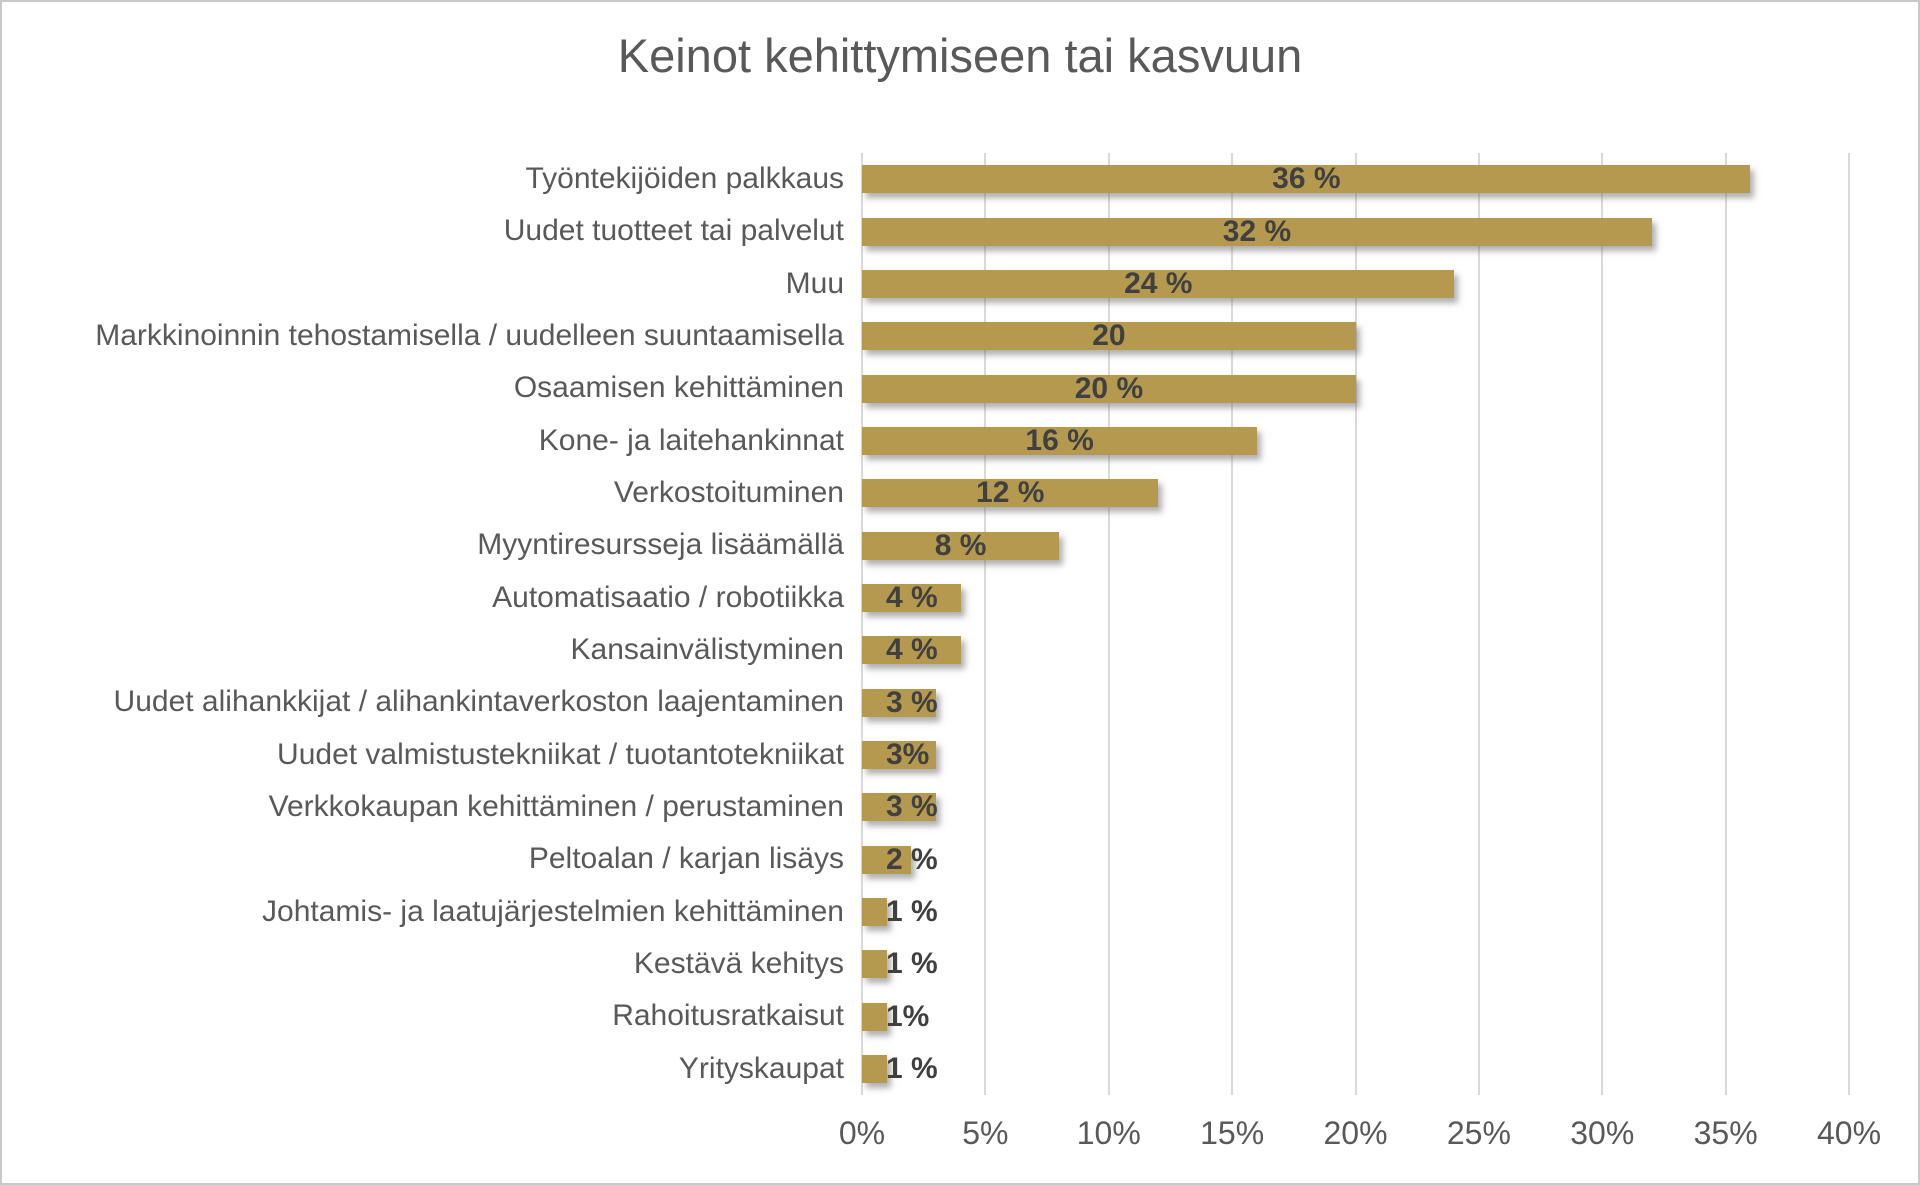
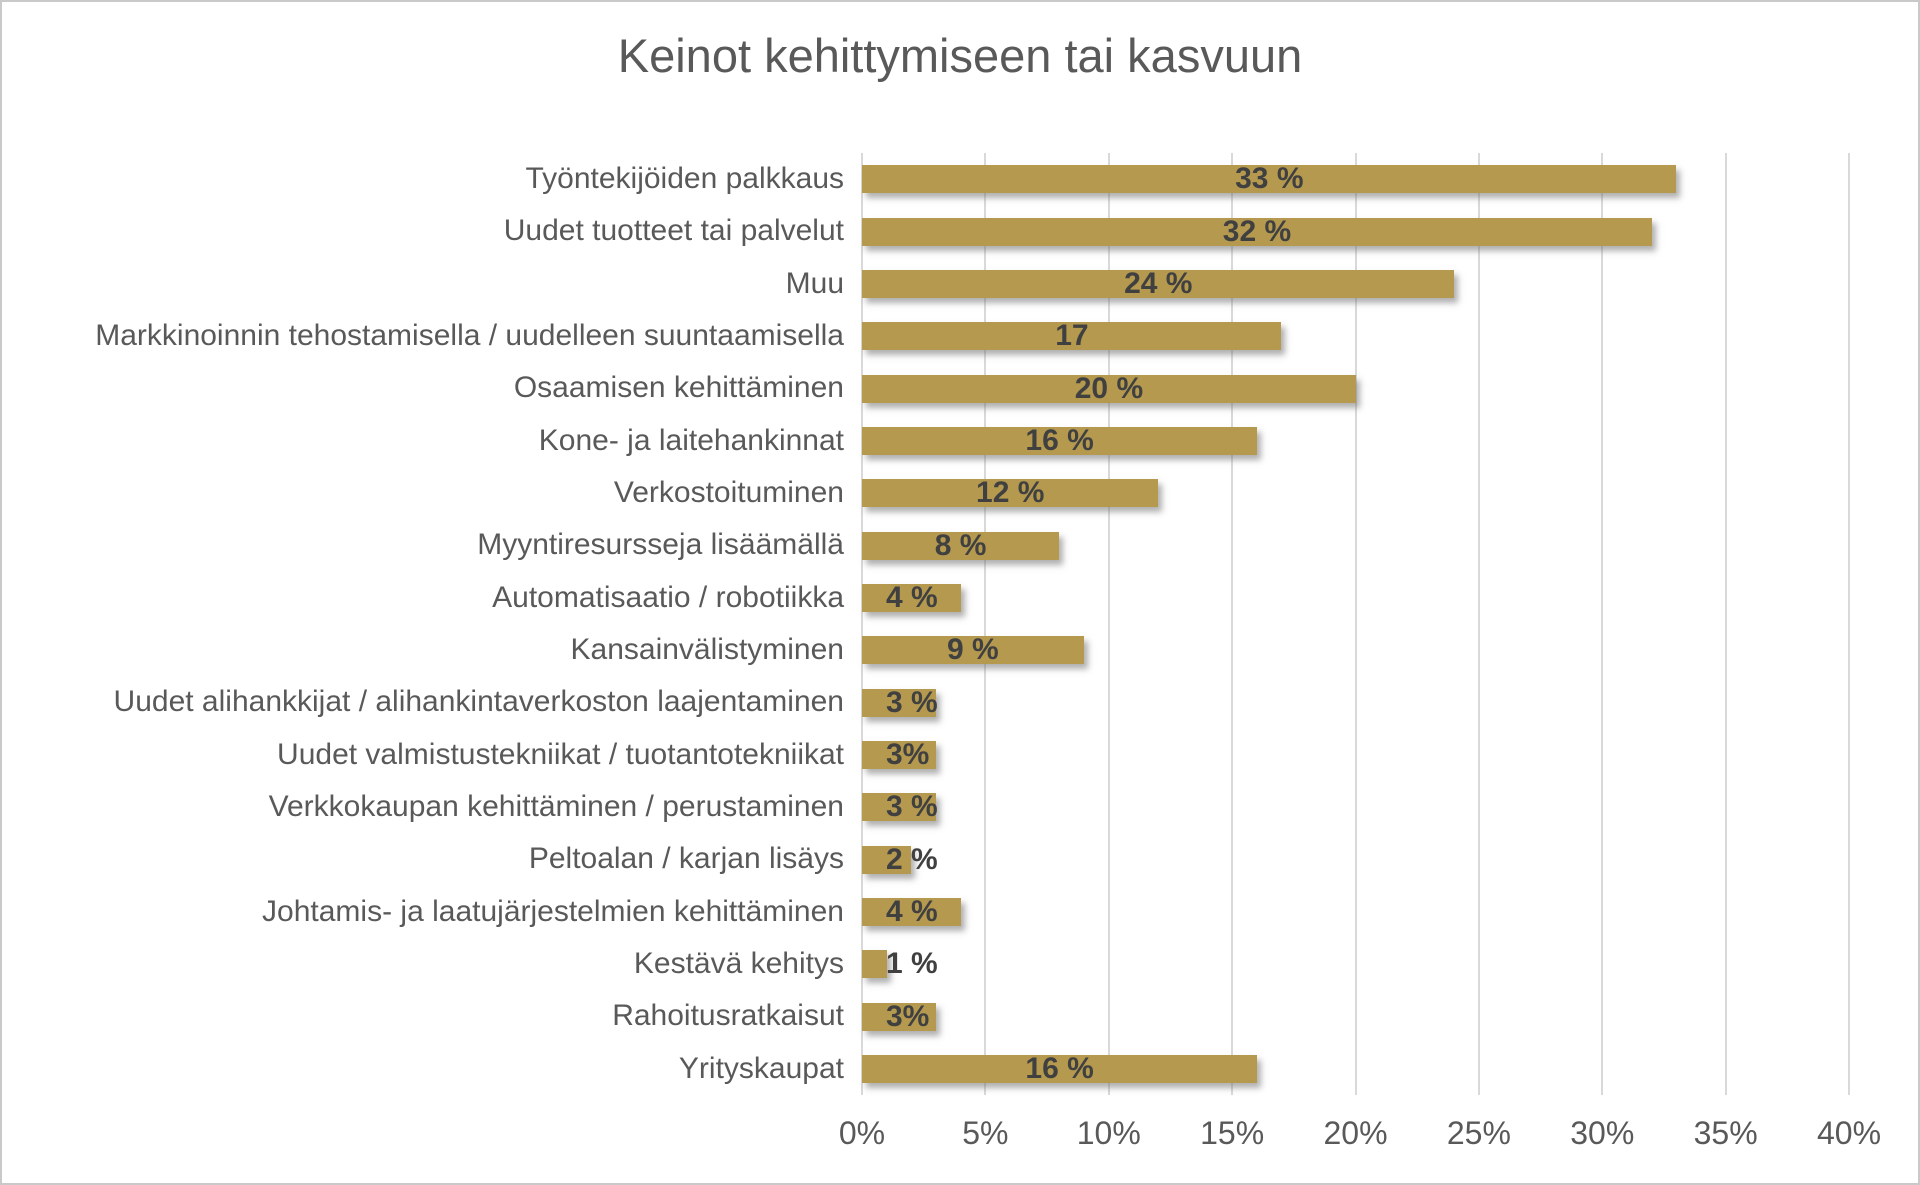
Työntekijöiden palkkaus: 36 -> 33
Markkinoinnin tehostamisella / uudelleen suuntaamisella: 20 -> 17
Kansainvälistyminen: 4 -> 9
Johtamis- ja laatujärjestelmien kehittäminen: 1 -> 4
Rahoitusratkaisut: 1% -> 3%
Yrityskaupat: 1 -> 16
